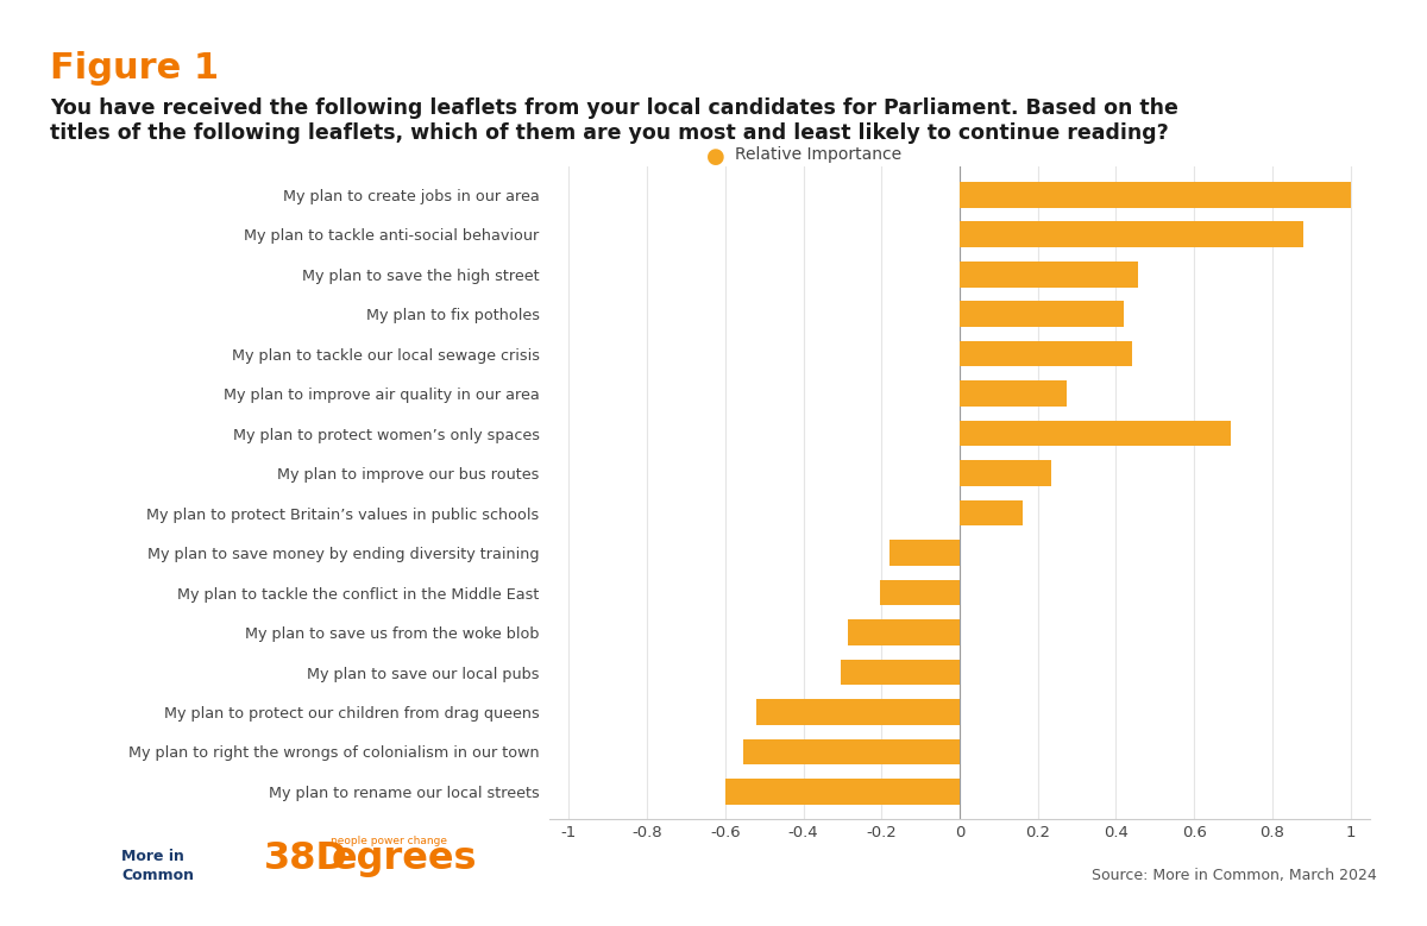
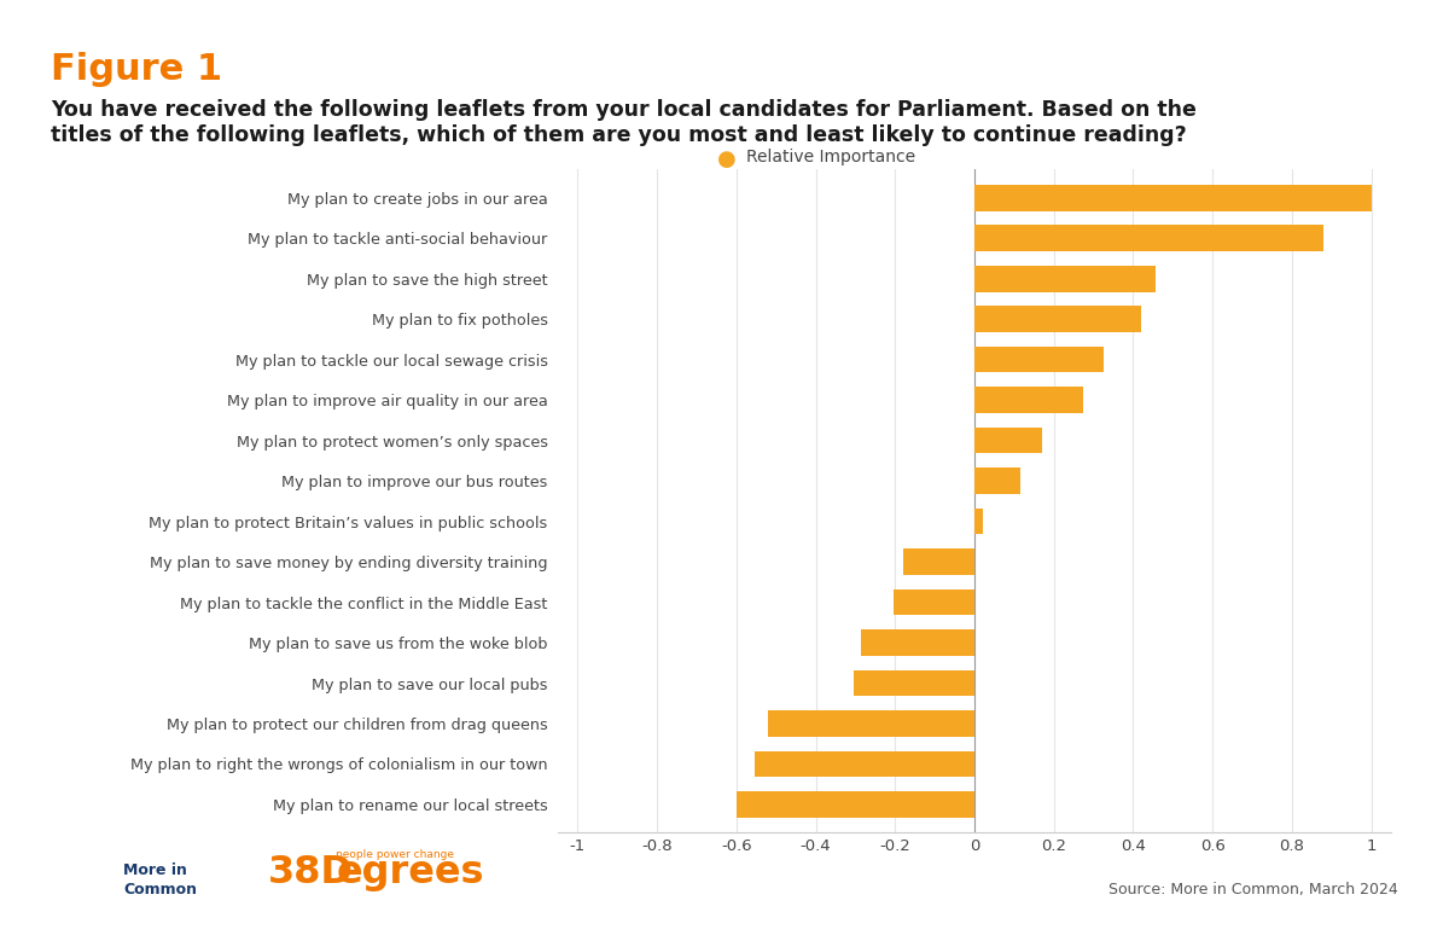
My plan to tackle our local sewage crisis: 0.440 -> 0.325
My plan to protect women’s only spaces: 0.695 -> 0.170
My plan to improve our bus routes: 0.235 -> 0.115
My plan to protect Britain’s values in public schools: 0.160 -> 0.022
